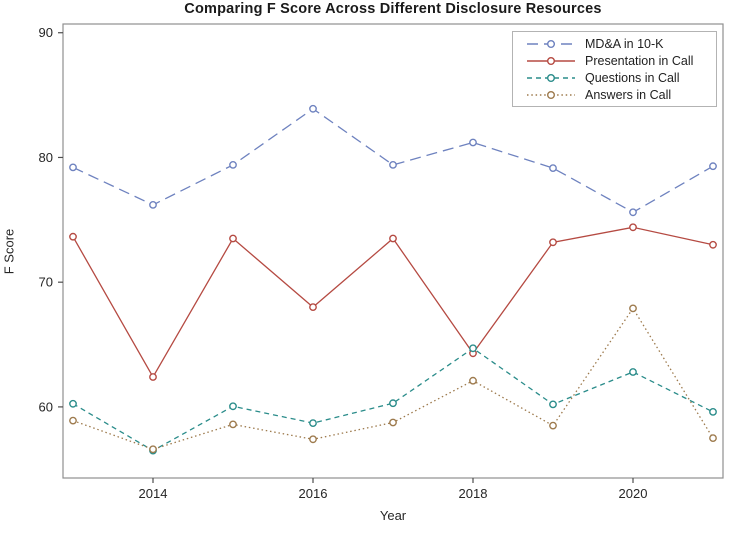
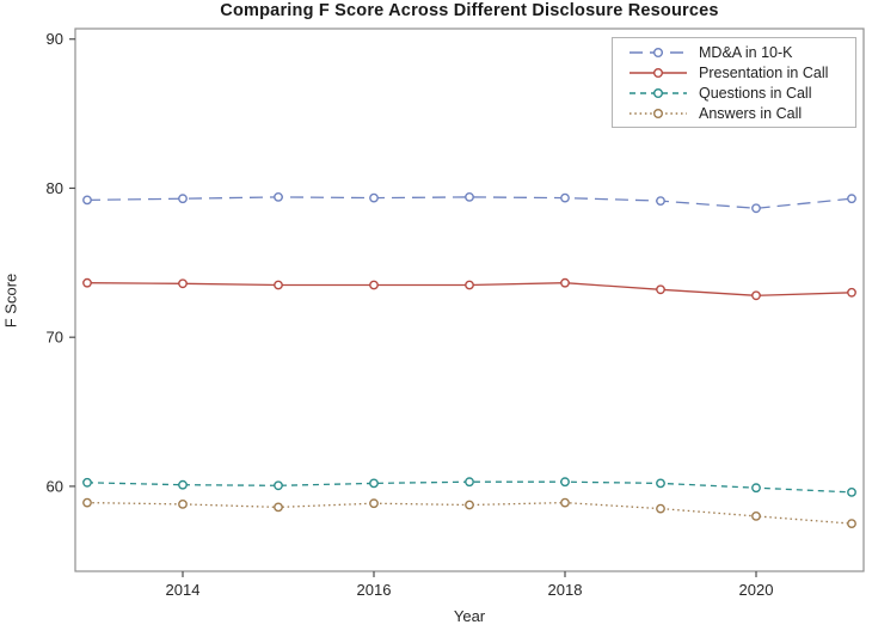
MD&A in 10-K/2014: 76.2 -> 79.3
Presentation in Call/2014: 62.4 -> 73.6
Questions in Call/2014: 56.5 -> 60.1
Answers in Call/2014: 56.6 -> 58.8
MD&A in 10-K/2016: 83.9 -> 79.3
Presentation in Call/2016: 68.0 -> 73.5
Questions in Call/2016: 58.7 -> 60.2
Answers in Call/2016: 57.4 -> 58.9
MD&A in 10-K/2018: 81.2 -> 79.3
Presentation in Call/2018: 64.3 -> 73.7
Questions in Call/2018: 64.7 -> 60.3
Answers in Call/2018: 62.1 -> 58.9
MD&A in 10-K/2020: 75.6 -> 78.7
Presentation in Call/2020: 74.4 -> 72.8
Questions in Call/2020: 62.8 -> 59.9
Answers in Call/2020: 67.9 -> 58.0
